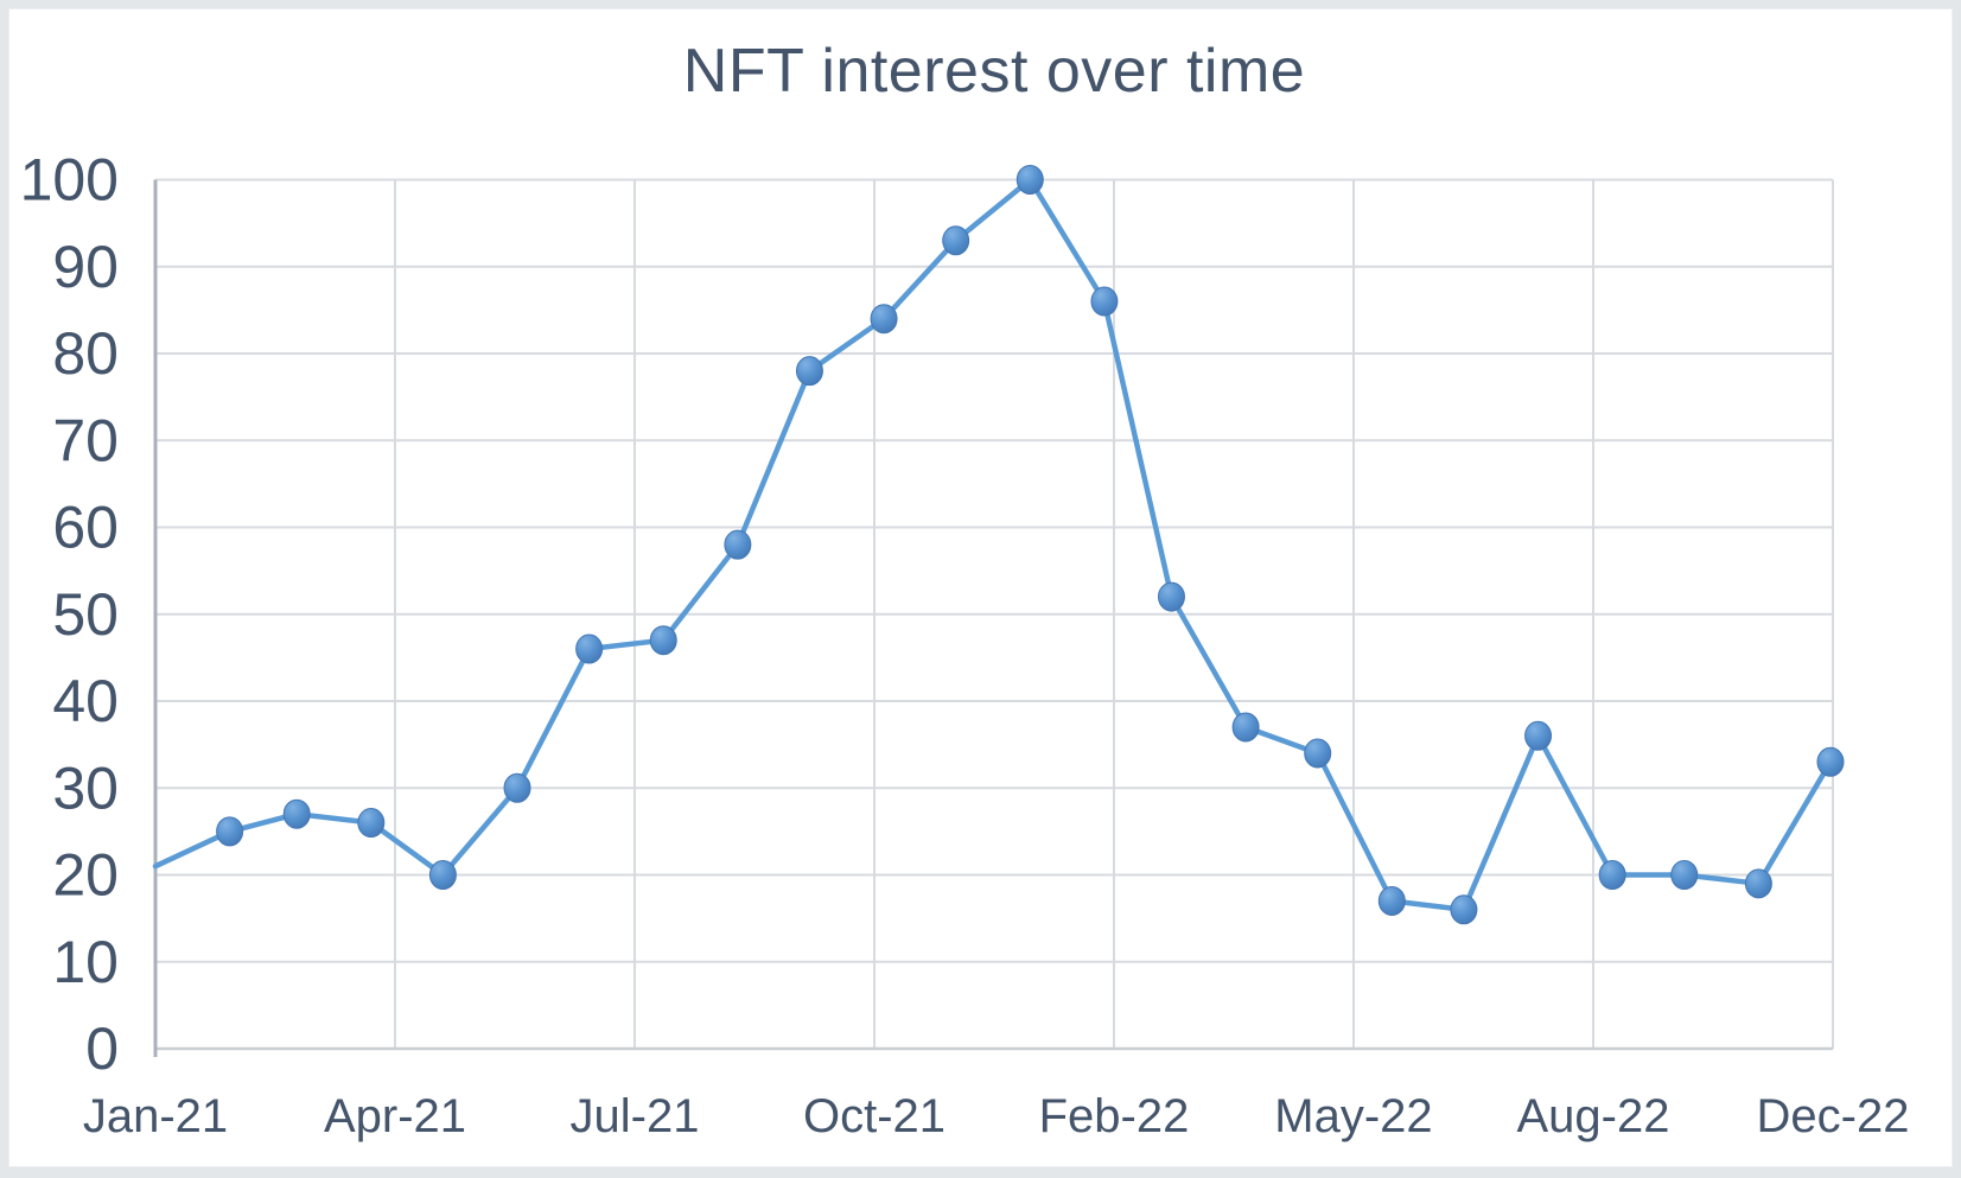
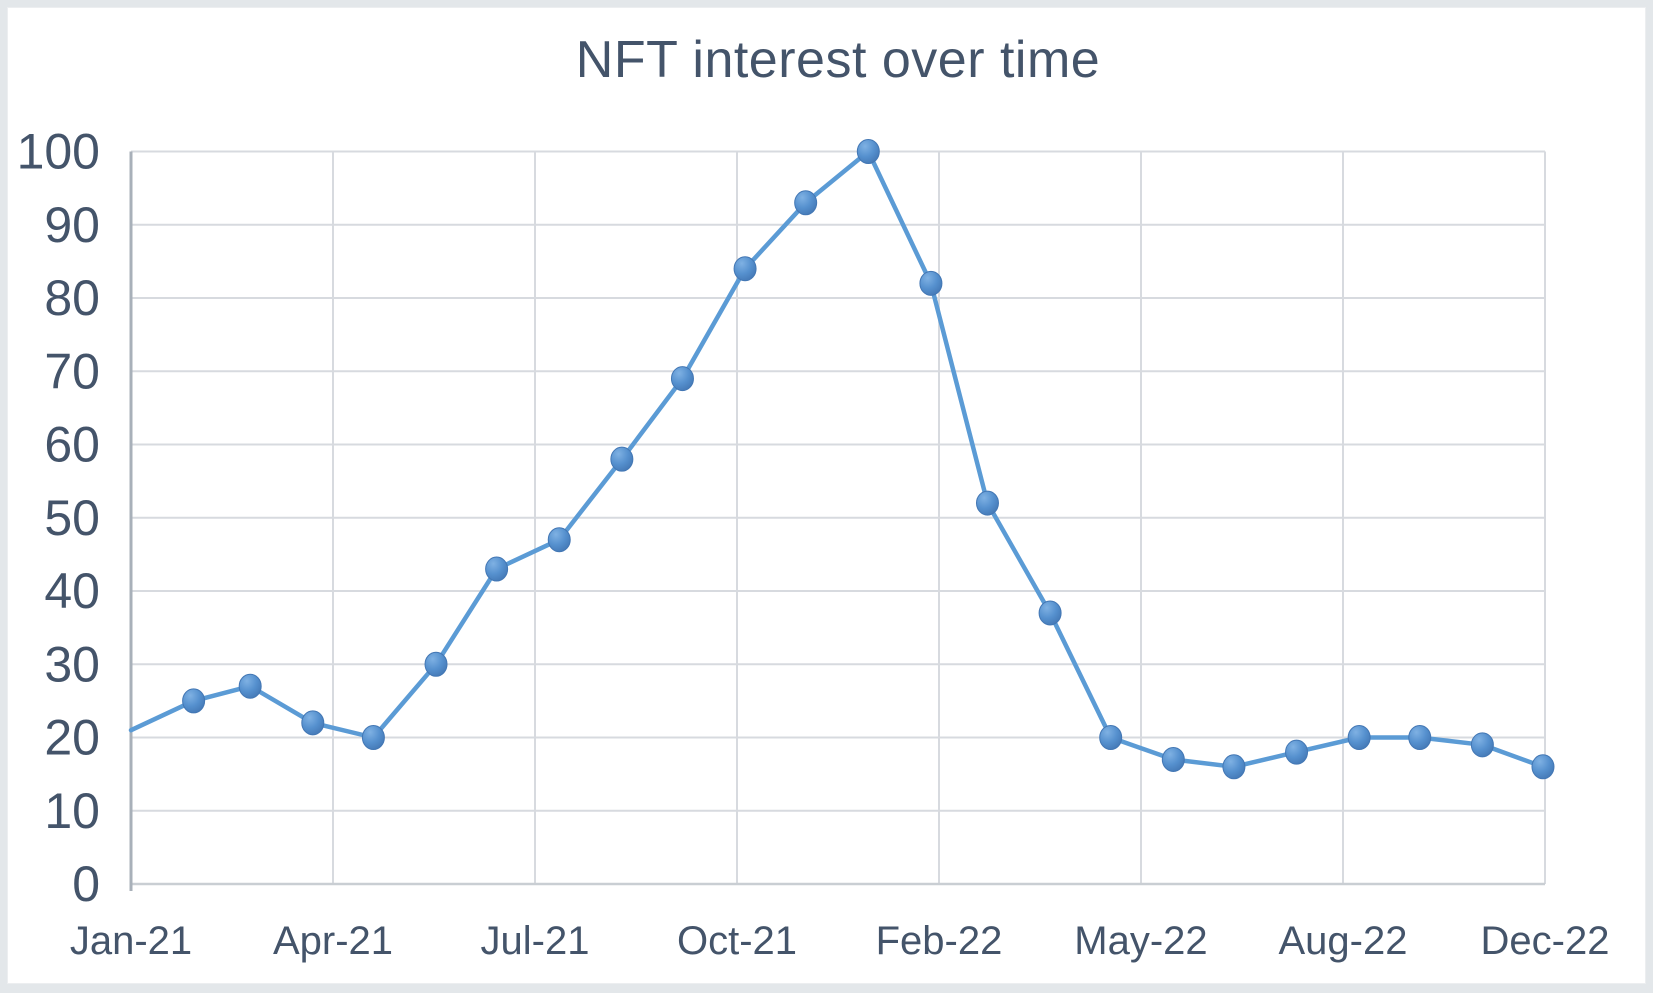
Apr-21: 26 -> 22
Jul-21: 46 -> 43
Oct-21: 78 -> 69
Feb-22: 86 -> 82
May-22: 34 -> 20
Aug-22: 36 -> 18
Dec-22: 33 -> 16
